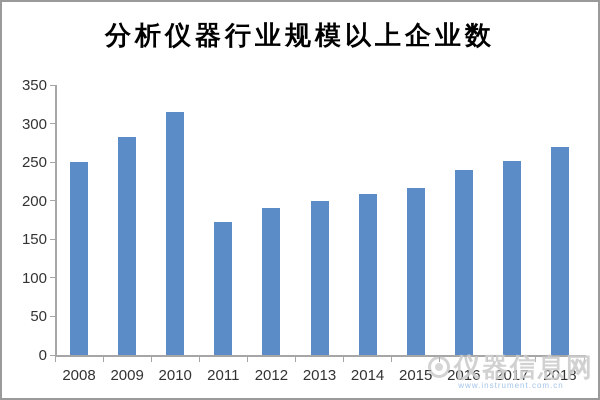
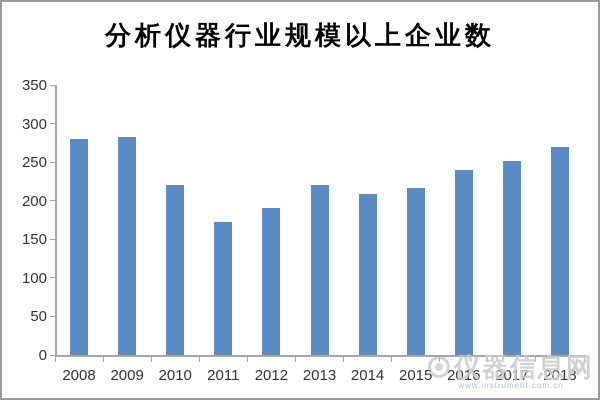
2008: 250 -> 280
2010: 320 -> 220
2013: 200 -> 220
